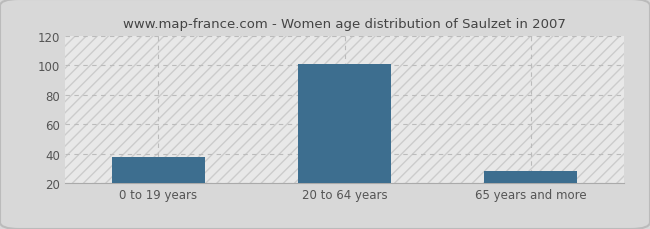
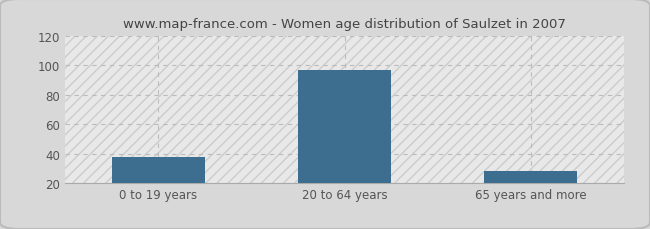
20 to 64 years: 101 -> 97
